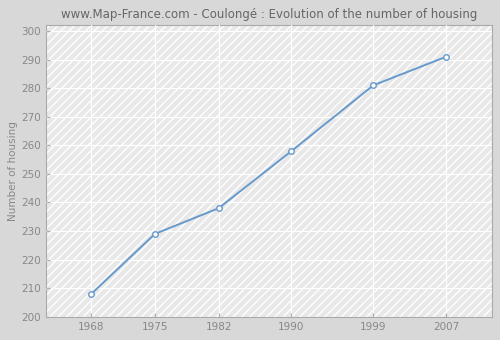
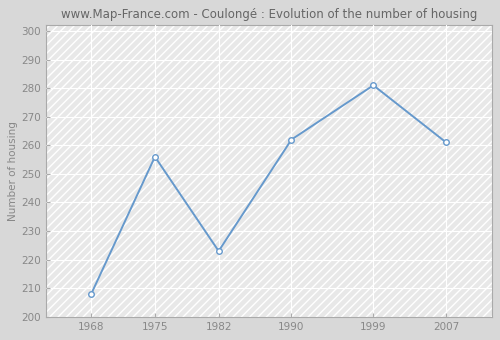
1975: 229 -> 256
1982: 238 -> 223
1990: 258 -> 262
2007: 291 -> 261
